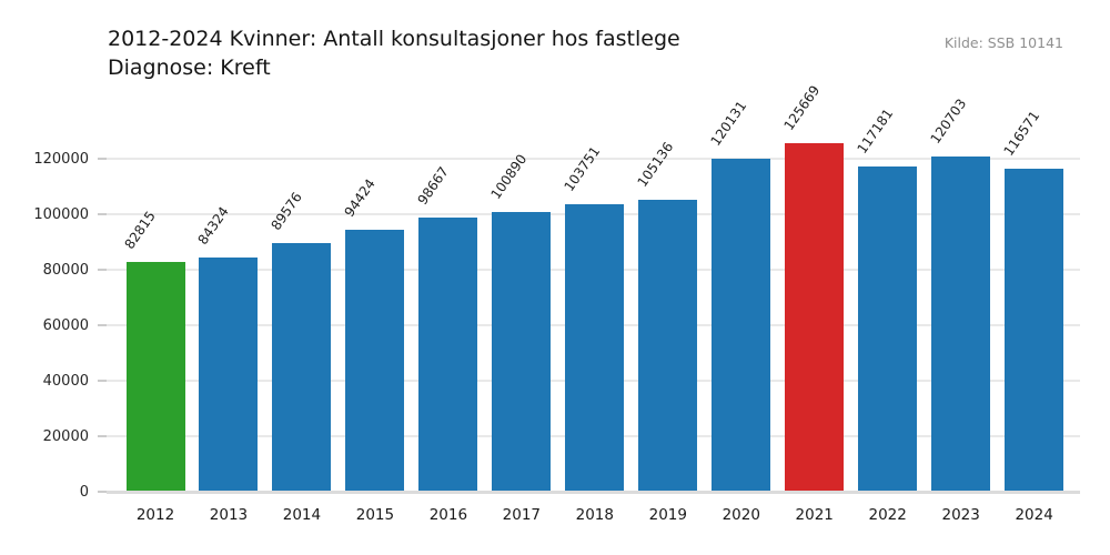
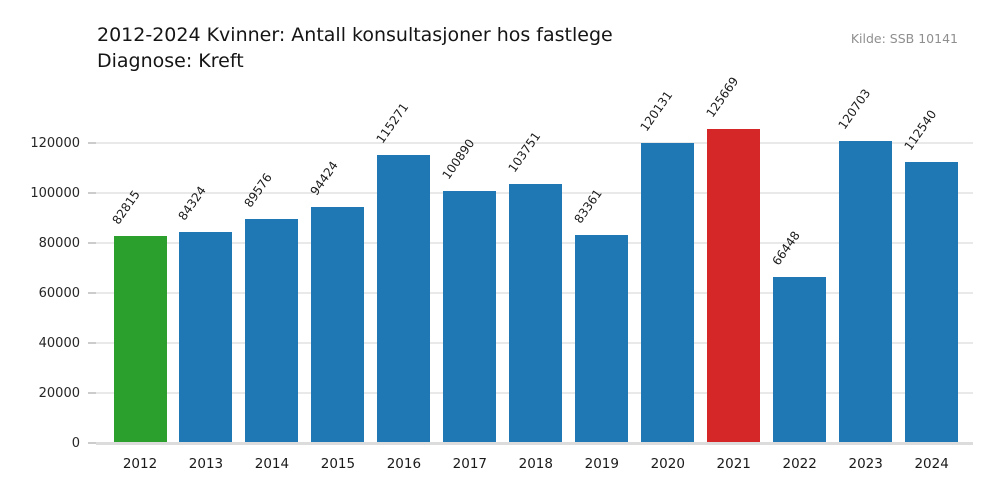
2016: 98667 -> 115271
2019: 105136 -> 83361
2022: 117181 -> 66448
2024: 116571 -> 112540
